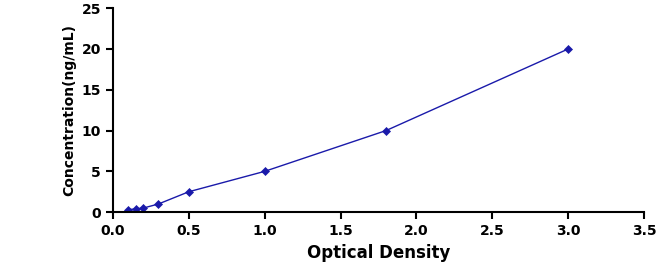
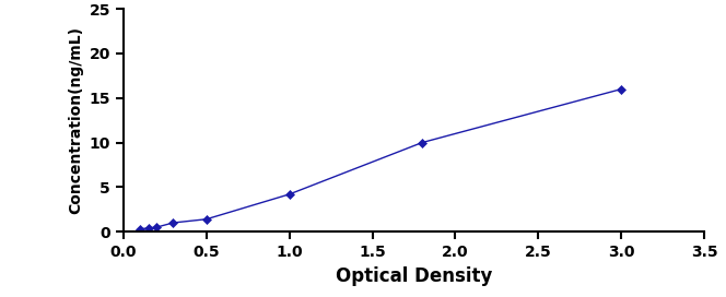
0.5: 2.5 -> 1.4
1.0: 5.0 -> 4.2
3.0: 20.0 -> 16.0
